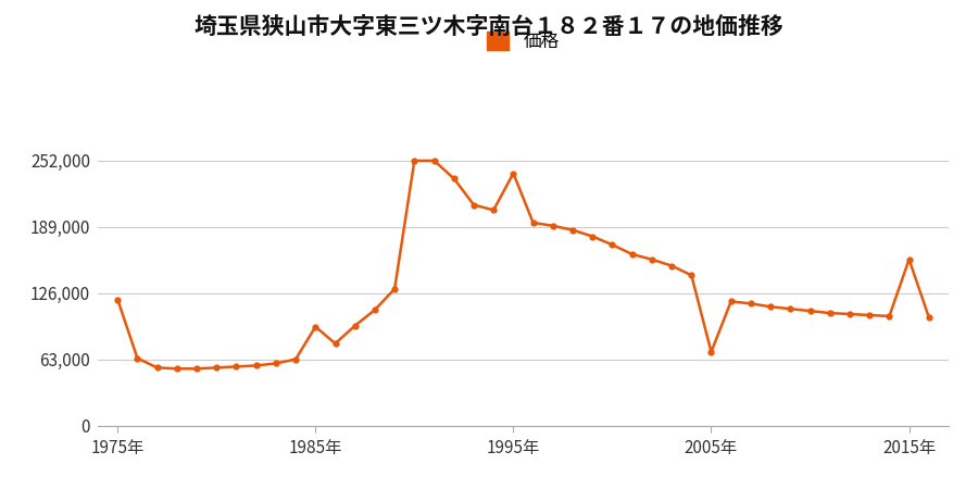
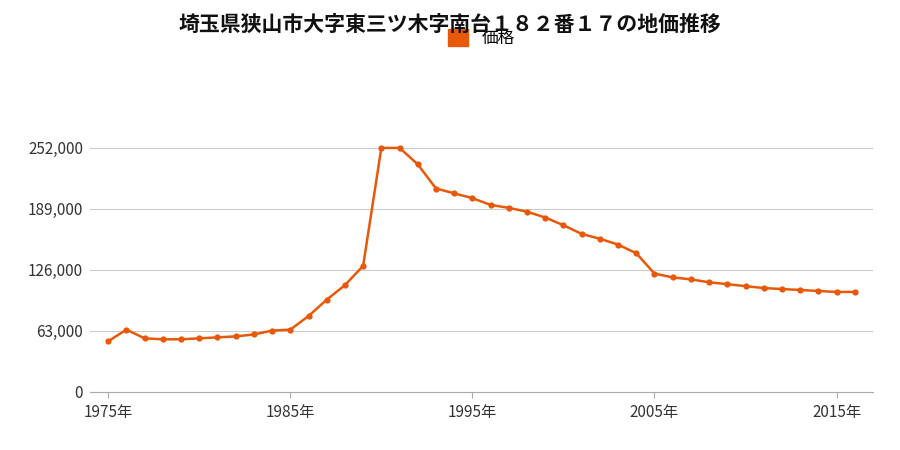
1975年: 120,000 -> 52,000
1985年: 94,000 -> 64,000
1995年: 240,000 -> 200,000
2005年: 70,000 -> 122,000
2015年: 158,000 -> 103,000
